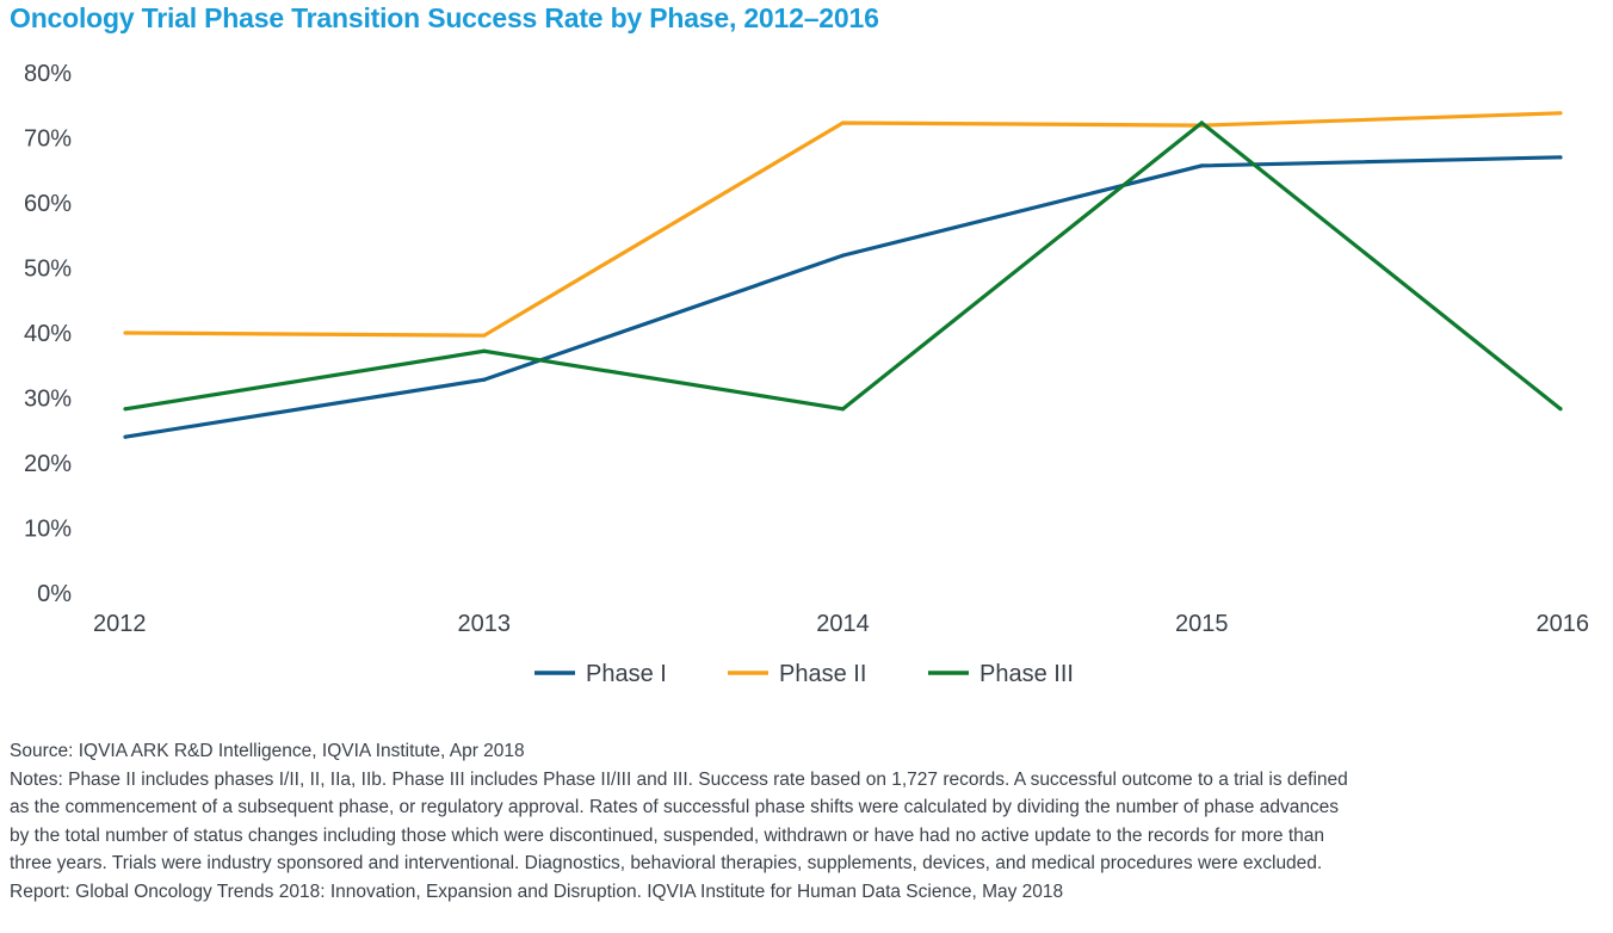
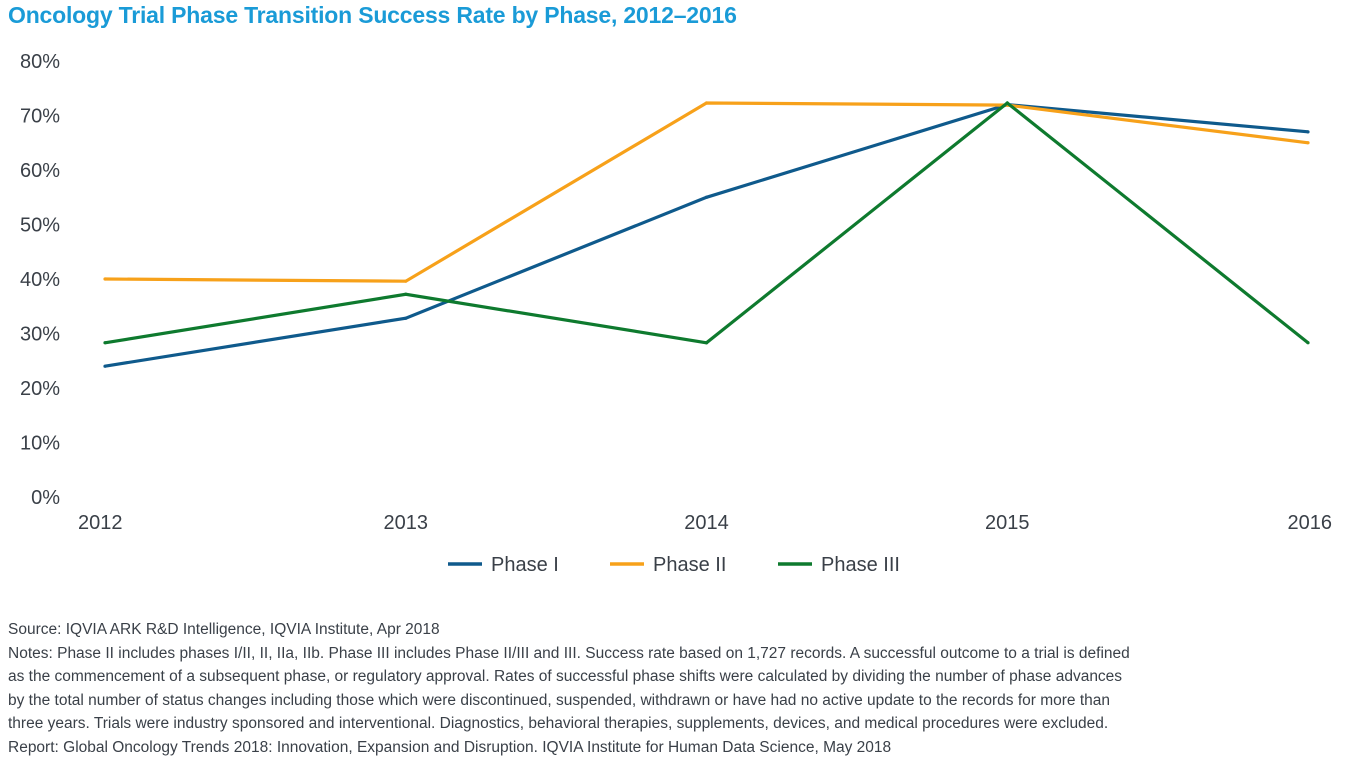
Phase I/2014: 52% -> 55%
Phase I/2015: 66% -> 72%
Phase II/2016: 74% -> 65%
